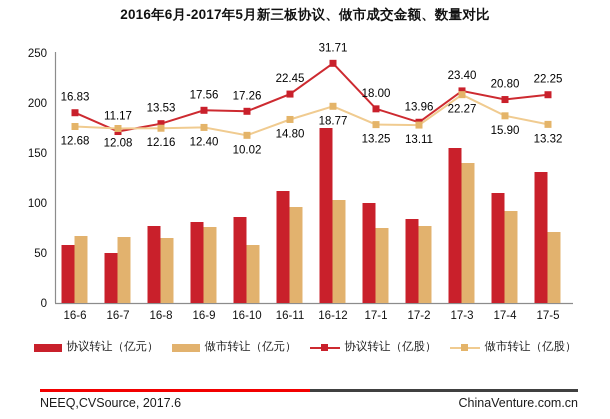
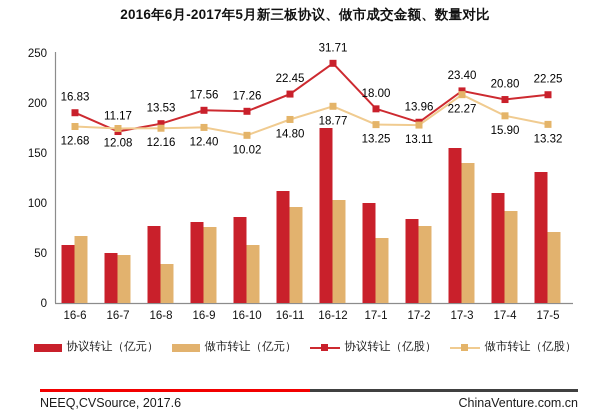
做市转让（亿元）/16-7: 66 -> 48
做市转让（亿元）/16-8: 65 -> 39
做市转让（亿元）/17-1: 75 -> 65
